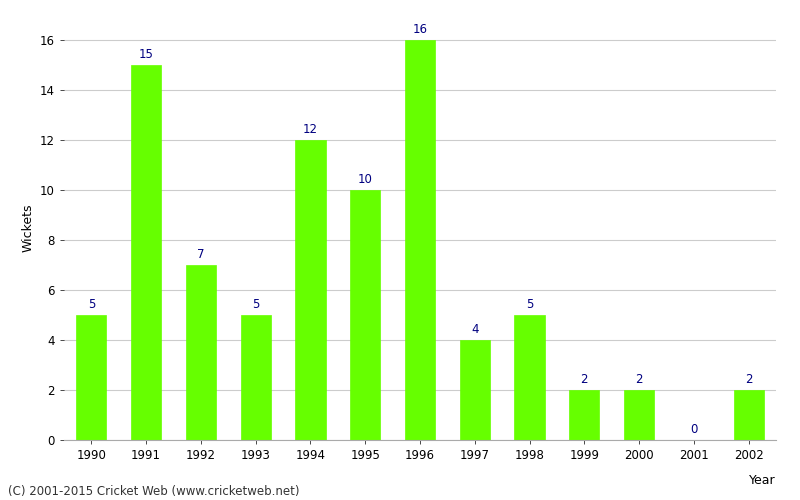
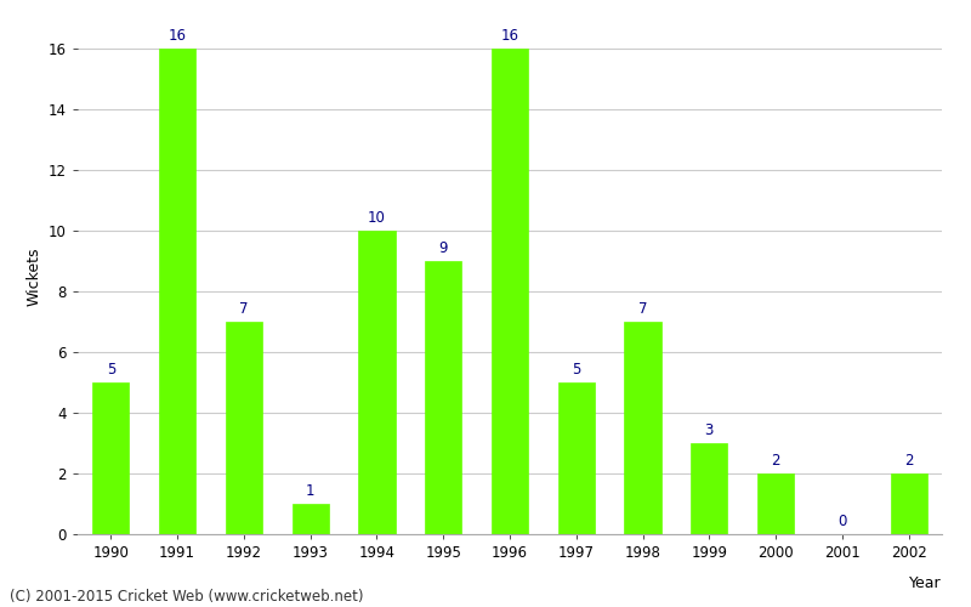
1991: 15 -> 16
1993: 5 -> 1
1994: 12 -> 10
1995: 10 -> 9
1997: 4 -> 5
1998: 5 -> 7
1999: 2 -> 3
